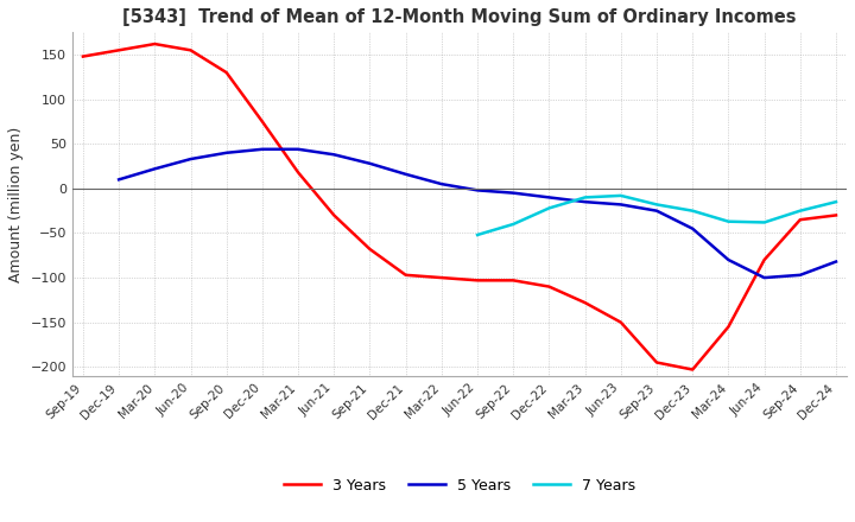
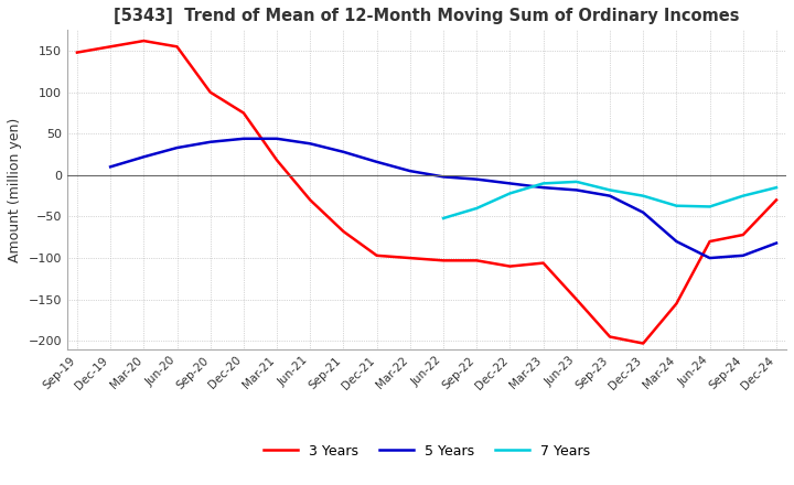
3 Years/Sep-20: 130 -> 100
3 Years/Mar-23: -128 -> -106
3 Years/Sep-24: -35 -> -72
